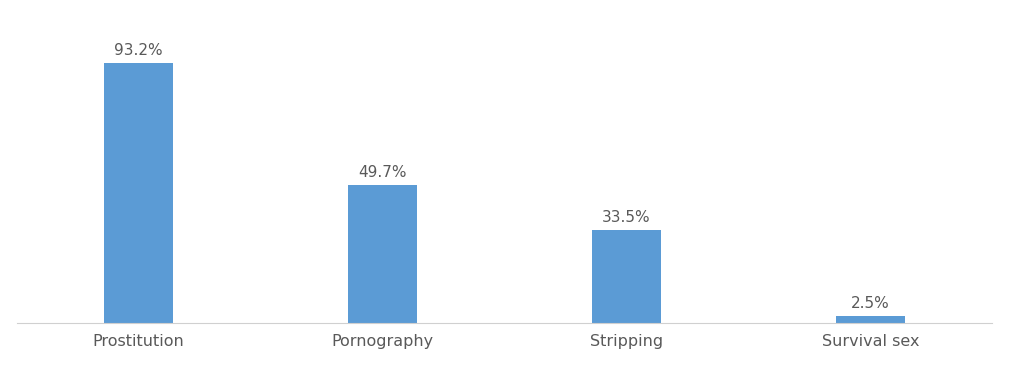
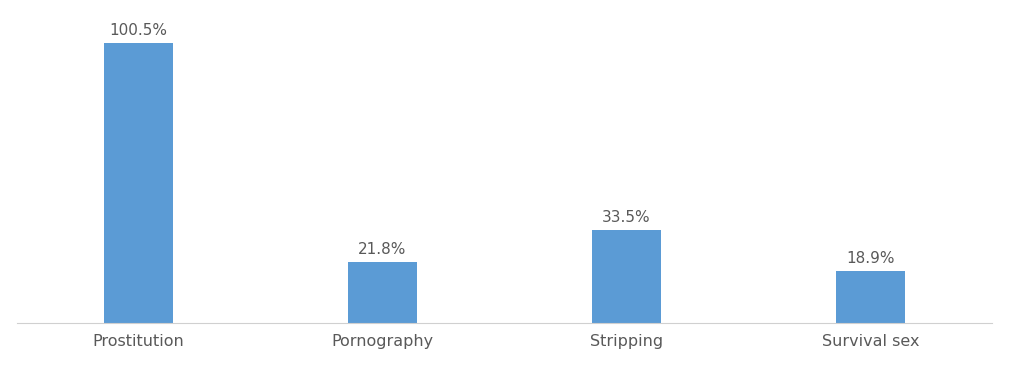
Prostitution: 93.2% -> 100.5%
Pornography: 49.7% -> 21.8%
Survival sex: 2.5% -> 18.9%
